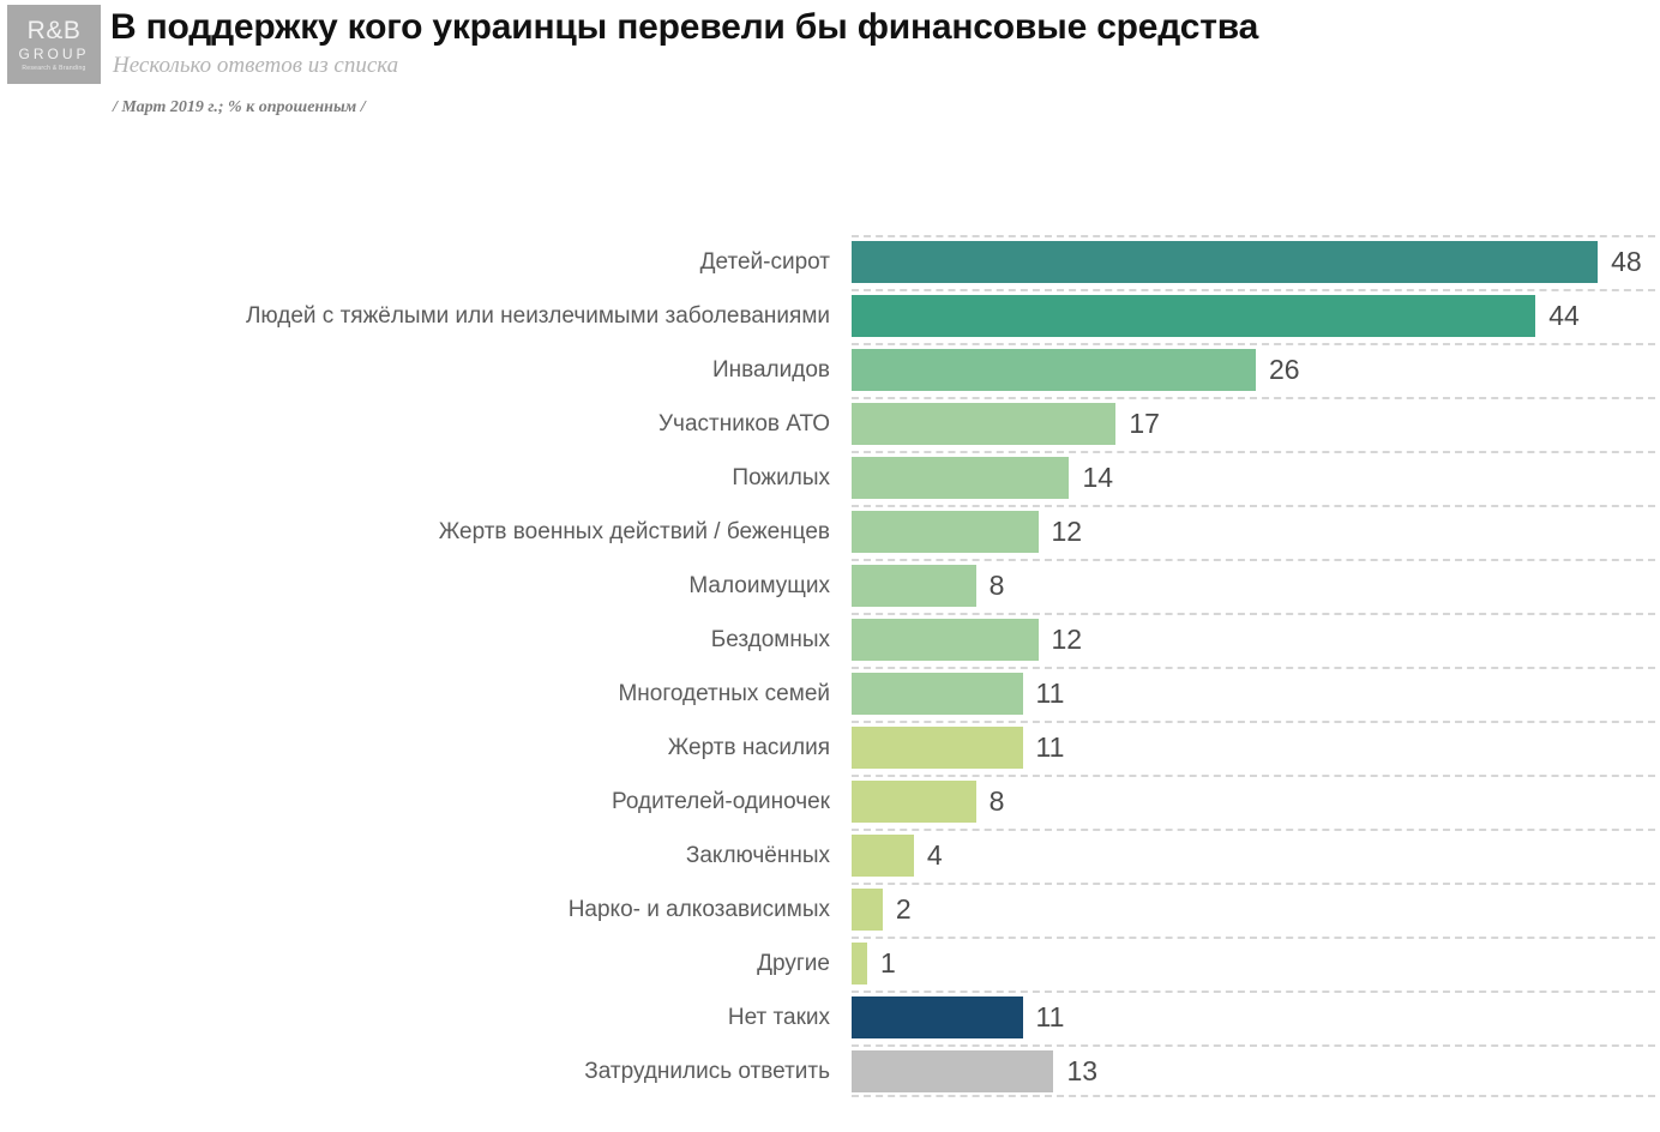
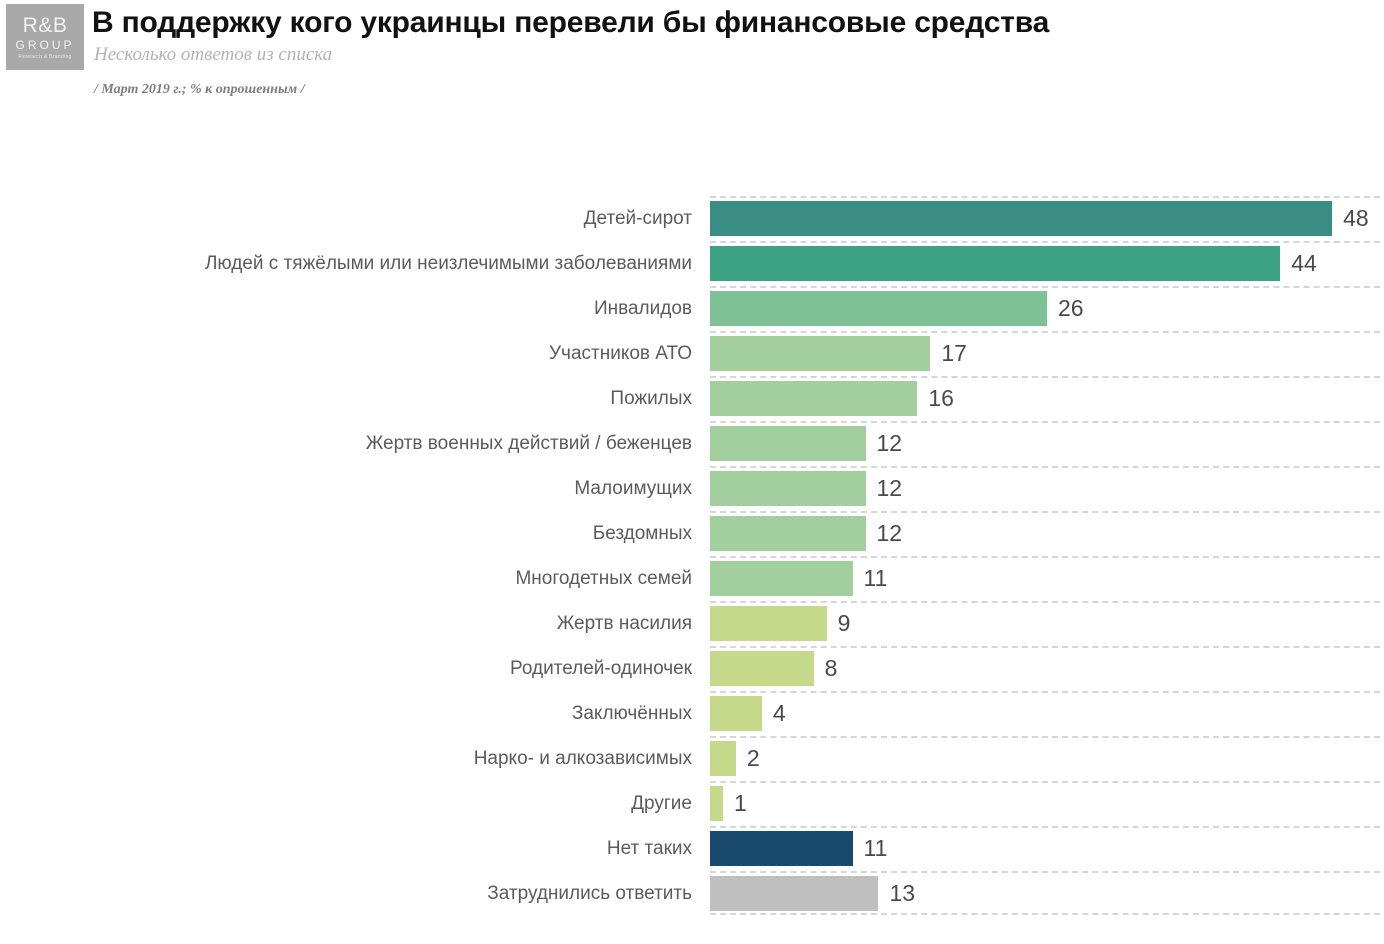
Пожилых: 14 -> 16
Малоимущих: 8 -> 12
Жертв насилия: 11 -> 9
